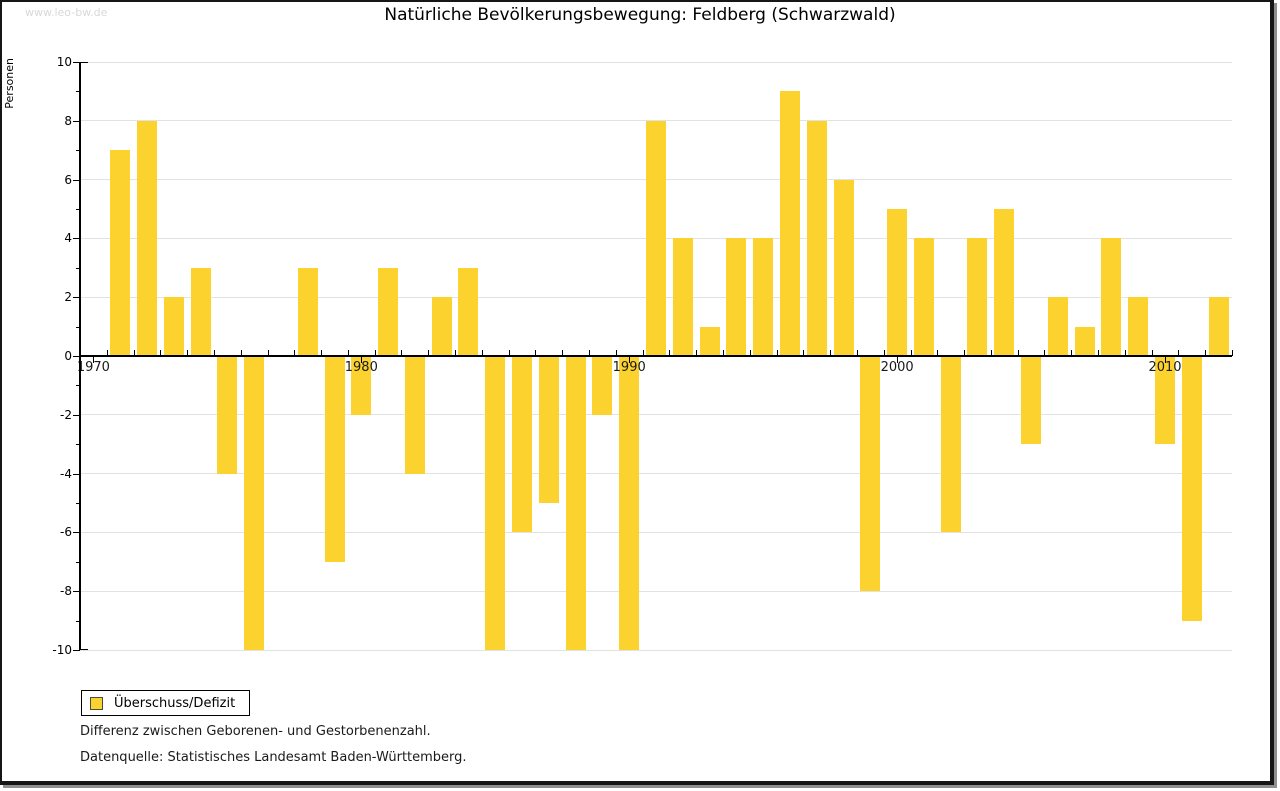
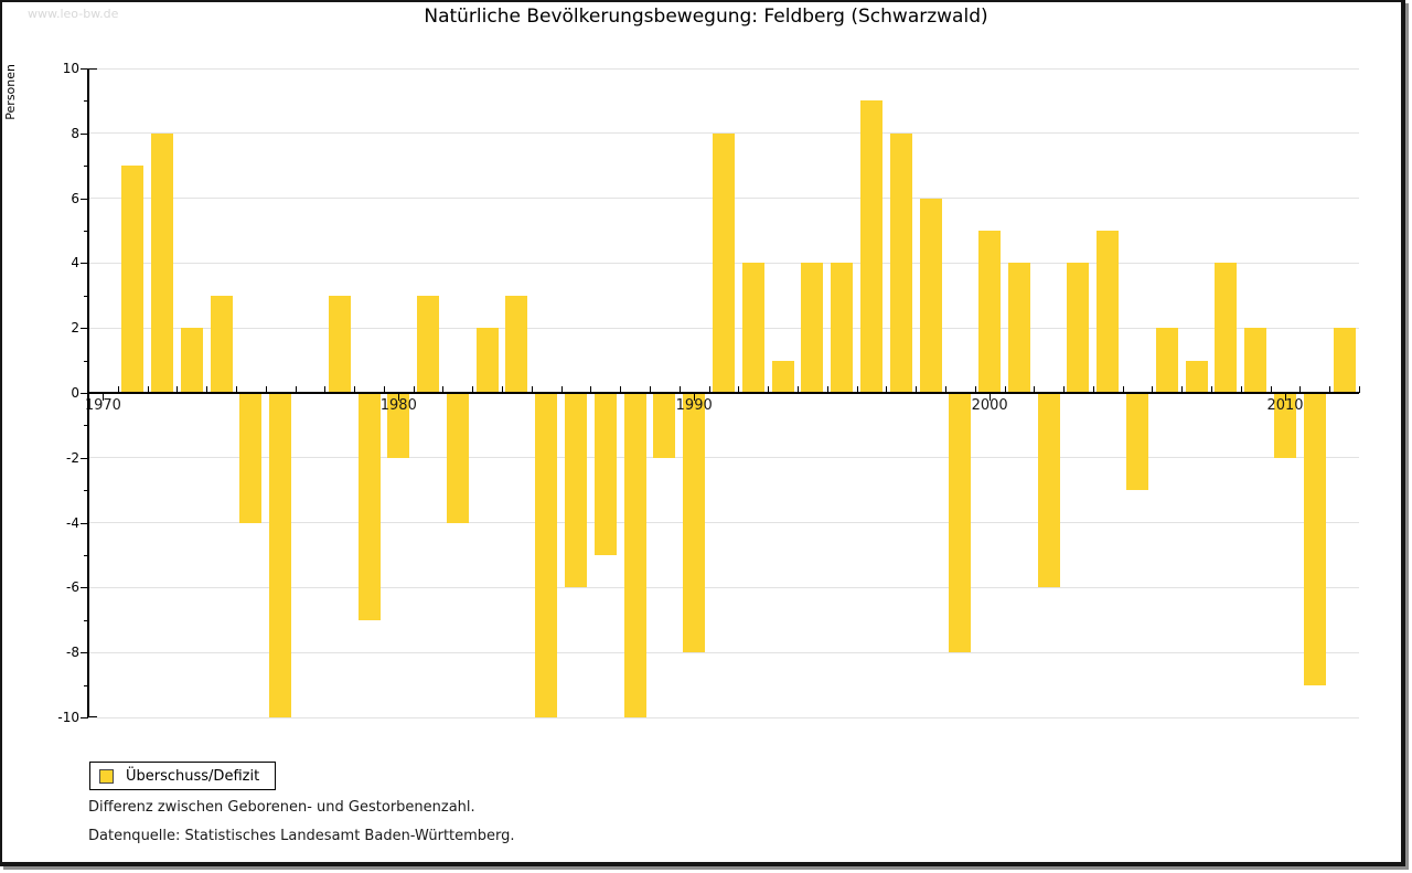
1990: -10 -> -8
2010: -3 -> -2
